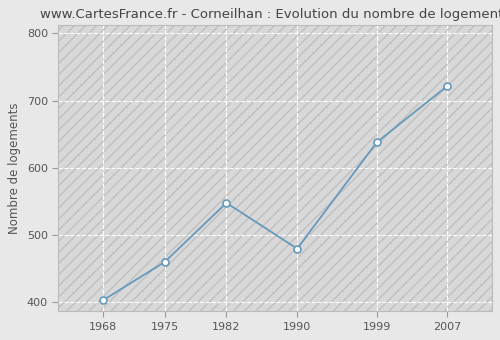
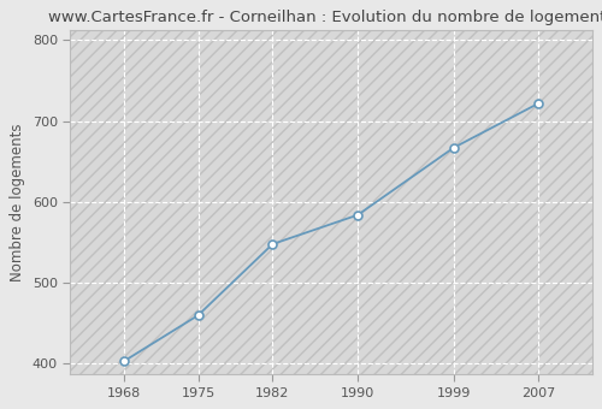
1990: 480 -> 584
1999: 638 -> 667
